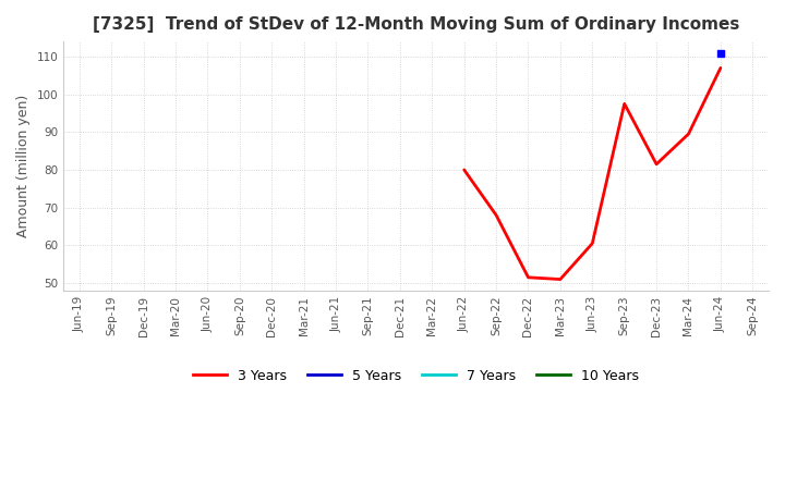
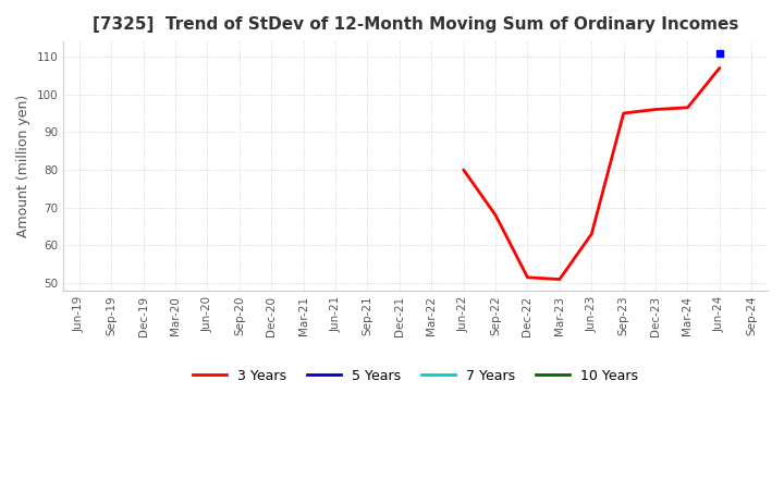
Jun-23: 60.5 -> 63.0
Sep-23: 97.5 -> 95.0
Dec-23: 81.5 -> 96.0
Mar-24: 89.5 -> 96.5
